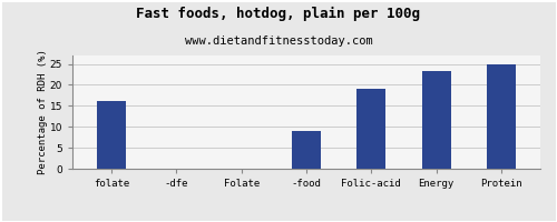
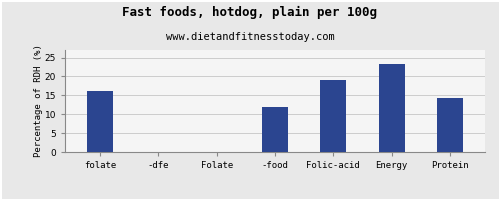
-food: 9.0 -> 12.0
Protein: 25.0 -> 14.4
